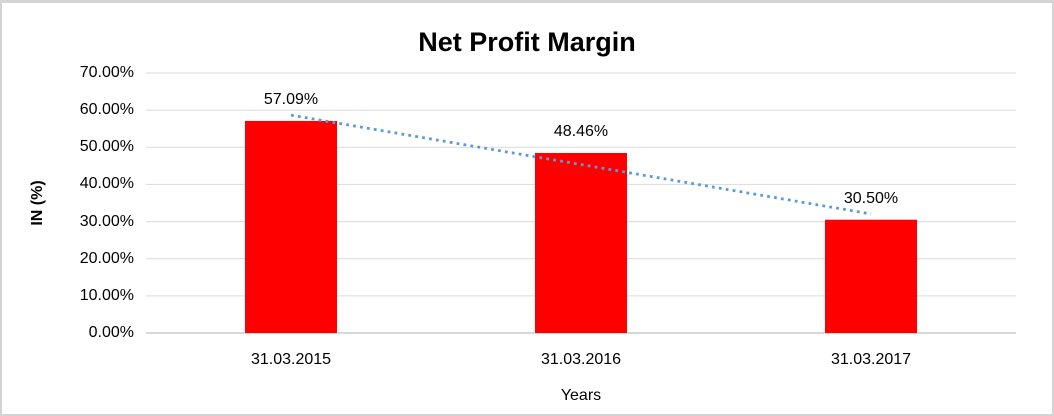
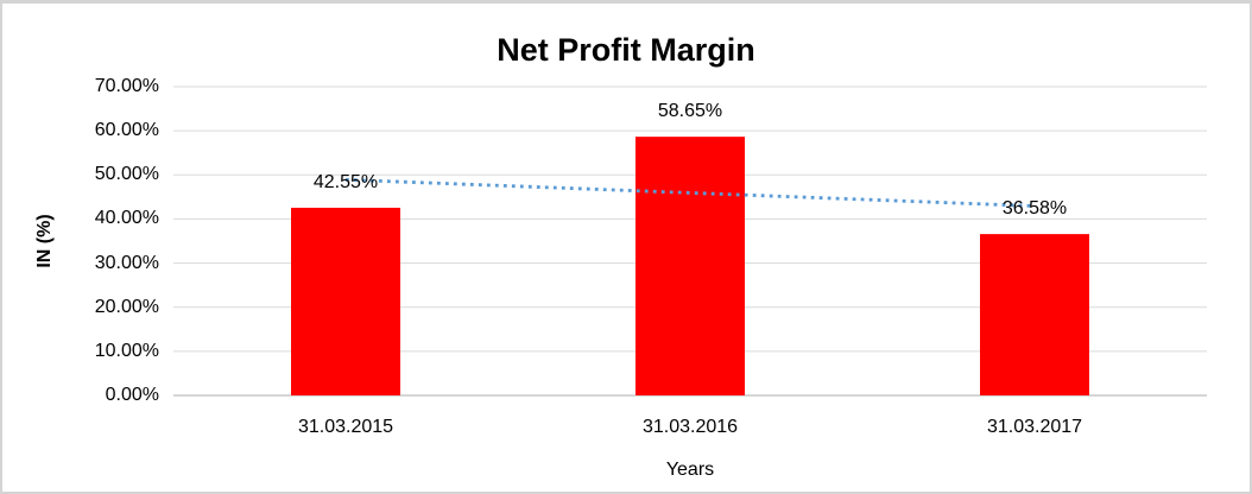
31.03.2015: 57.09% -> 42.55%
31.03.2016: 48.46% -> 58.65%
31.03.2017: 30.50% -> 36.58%
